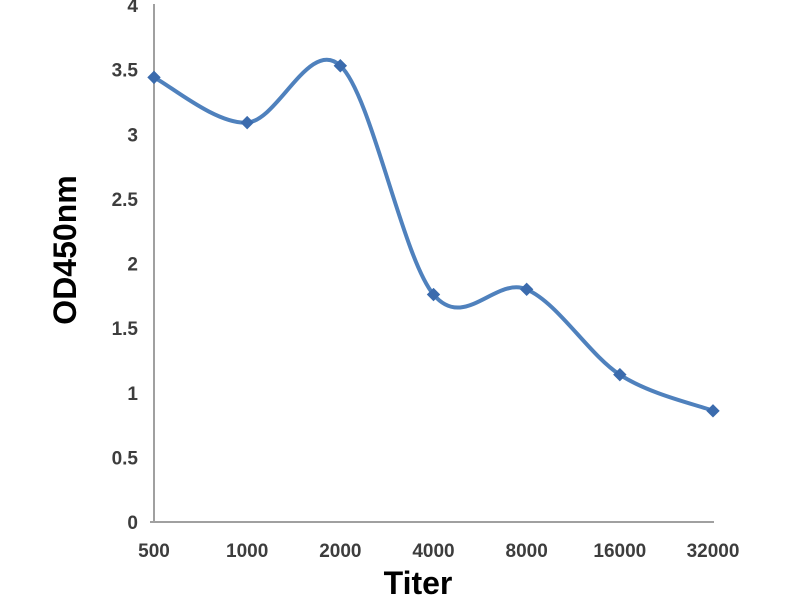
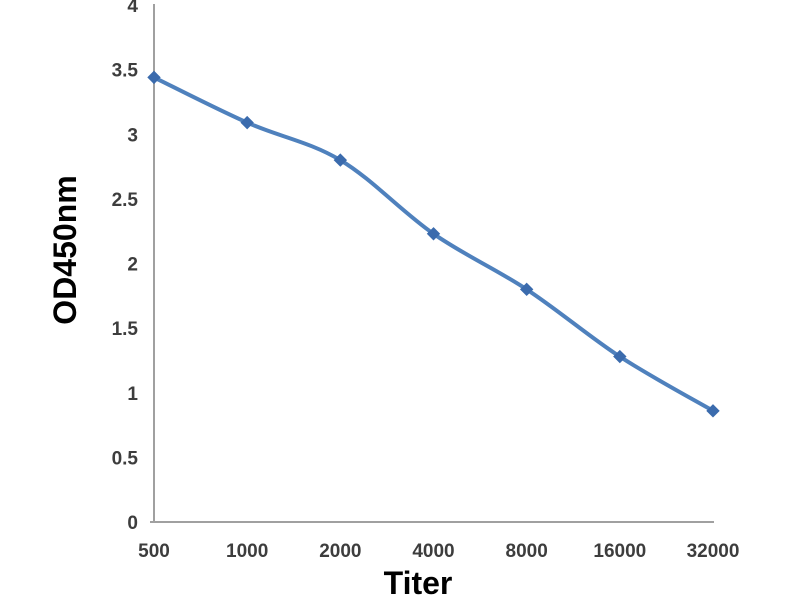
2000: 3.53 -> 2.80
4000: 1.76 -> 2.23
16000: 1.14 -> 1.28
